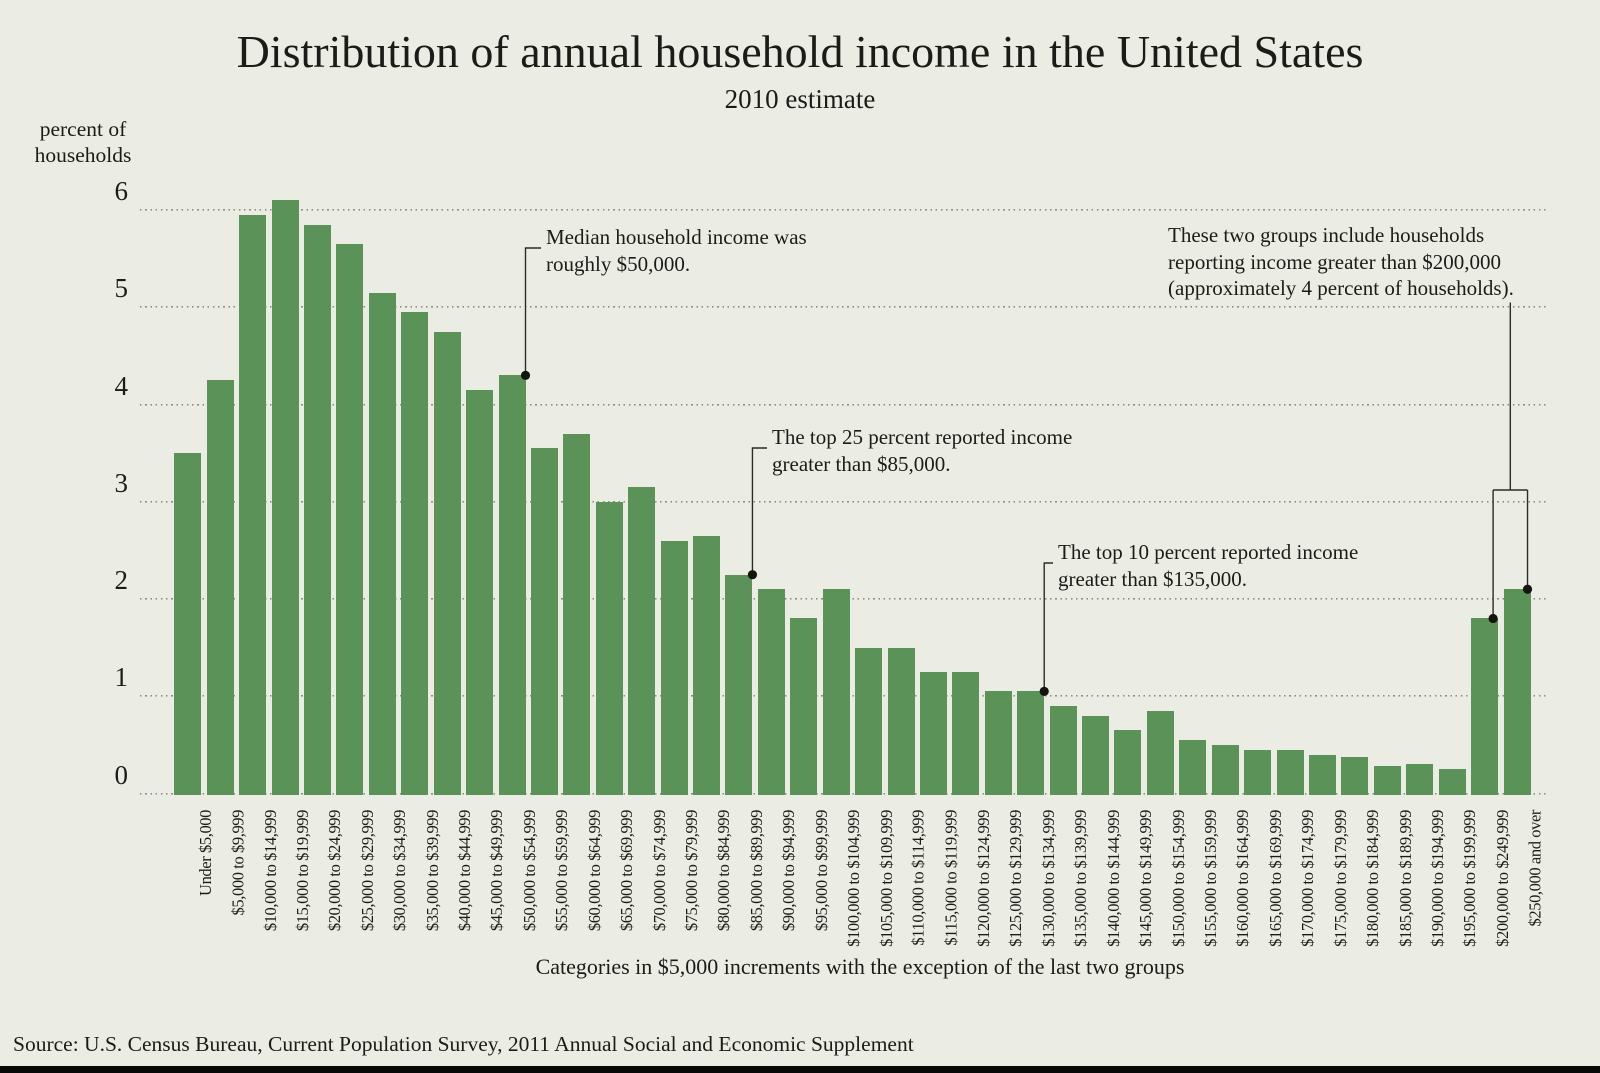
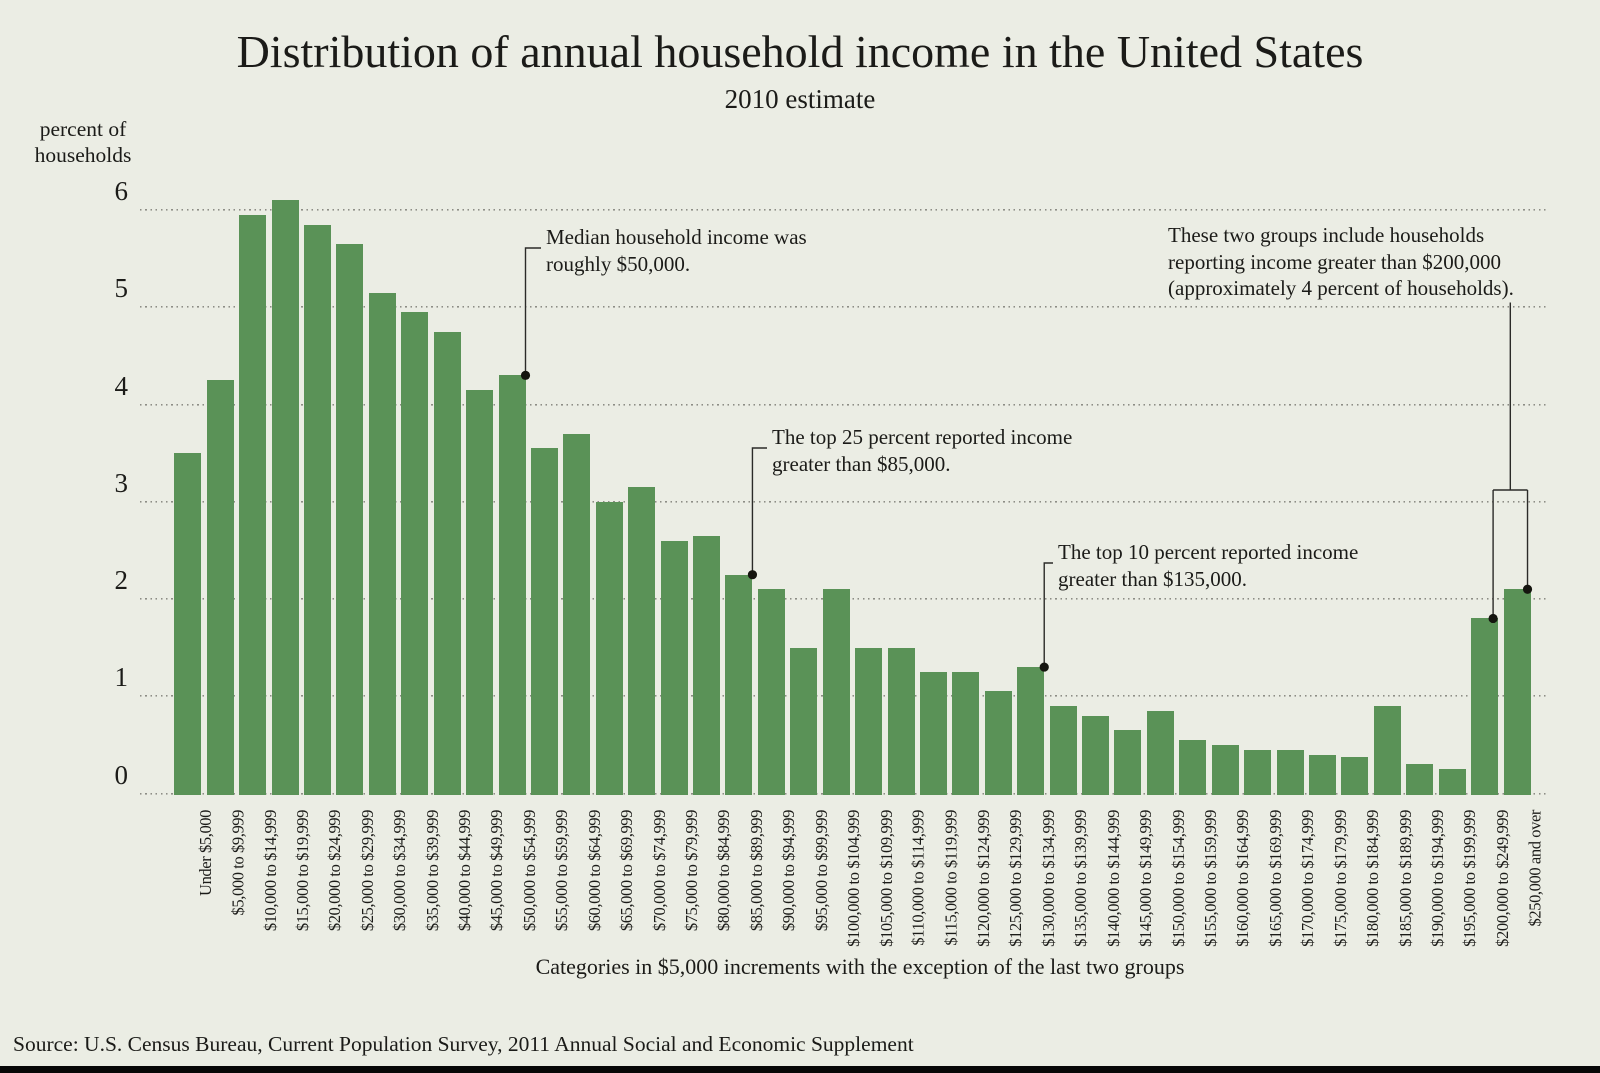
$95,000 to $99,999: 1.8 -> 1.5
$130,000 to $134,999: 1.1 -> 1.3
$185,000 to $189,999: 0.3 -> 0.9
